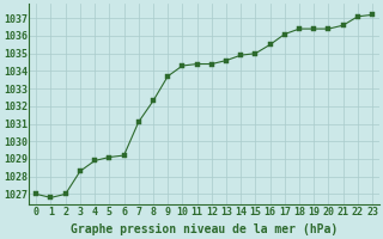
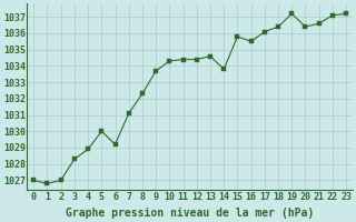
5: 1029.1 -> 1030.0
14: 1034.9 -> 1033.8
15: 1035.0 -> 1035.8
19: 1036.4 -> 1037.2
